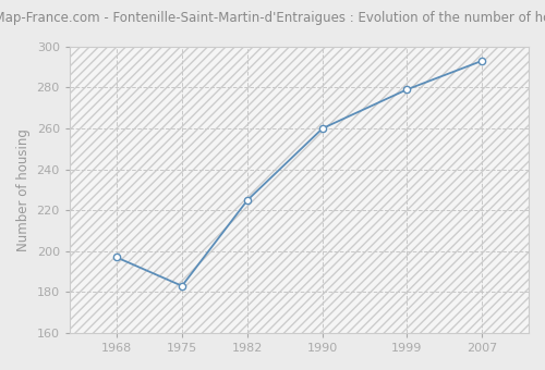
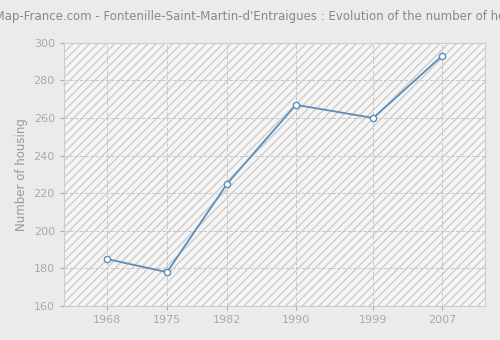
1968: 197 -> 185
1975: 183 -> 178
1990: 260 -> 267
1999: 279 -> 260
